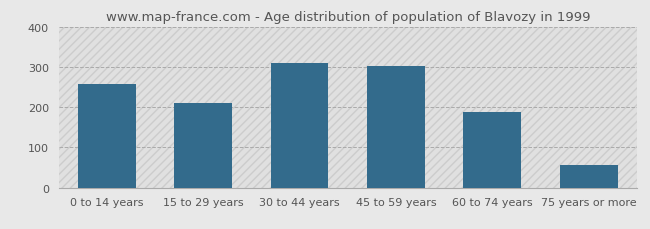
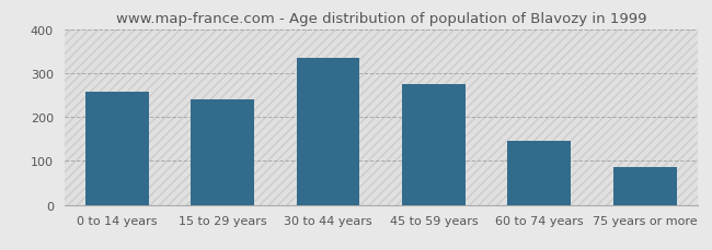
15 to 29 years: 210 -> 240
30 to 44 years: 310 -> 335
45 to 59 years: 303 -> 275
60 to 74 years: 189 -> 145
75 years or more: 57 -> 85
